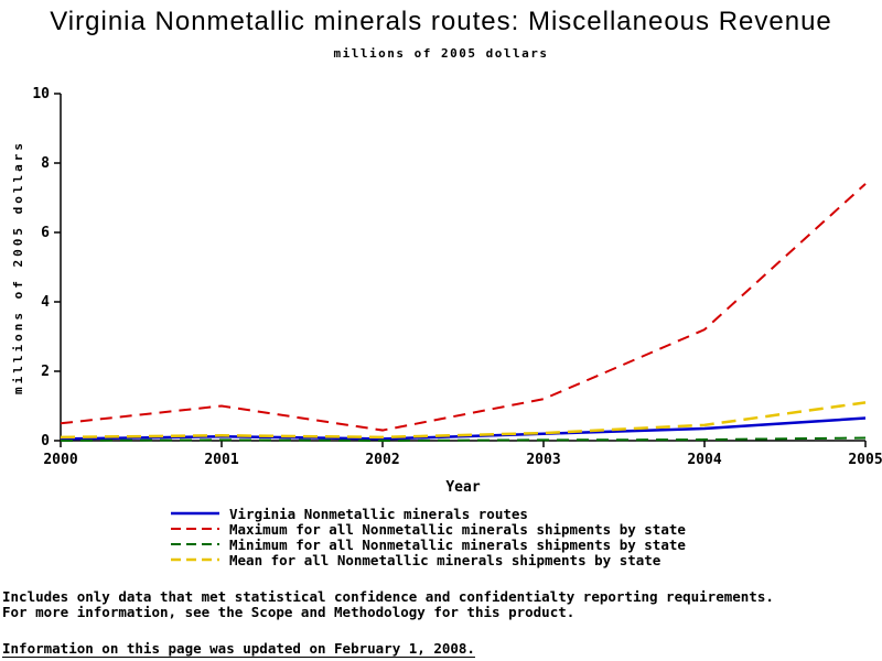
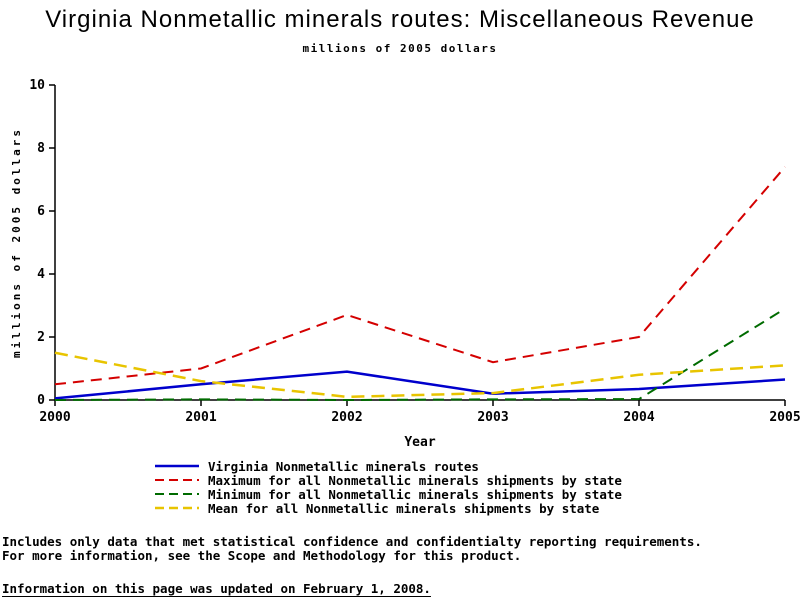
Mean for all Nonmetallic minerals shipments by state/2000: 0.1 -> 1.5
Virginia Nonmetallic minerals routes/2001: 0.1 -> 0.5
Mean for all Nonmetallic minerals shipments by state/2001: 0.1 -> 0.6
Virginia Nonmetallic minerals routes/2002: 0.1 -> 0.9
Maximum for all Nonmetallic minerals shipments by state/2002: 0.3 -> 2.7
Maximum for all Nonmetallic minerals shipments by state/2004: 3.2 -> 2.0
Mean for all Nonmetallic minerals shipments by state/2004: 0.5 -> 0.8
Minimum for all Nonmetallic minerals shipments by state/2005: 0.1 -> 2.9
